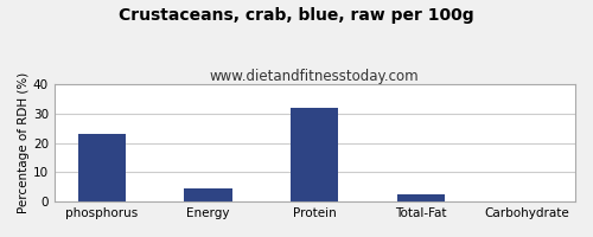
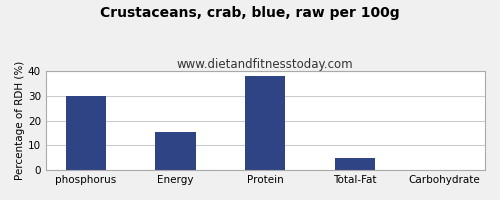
phosphorus: 23.0 -> 30.0
Energy: 4.5 -> 15.5
Protein: 32.0 -> 38.0
Total-Fat: 2.5 -> 5.0
